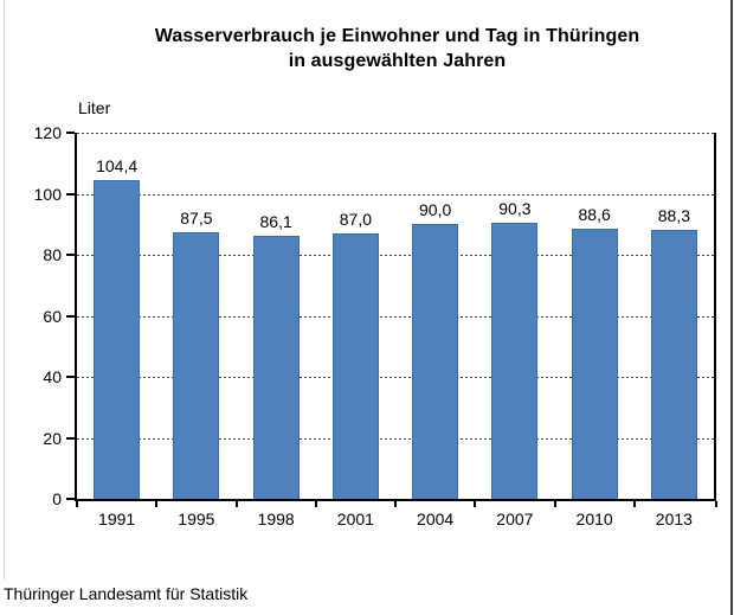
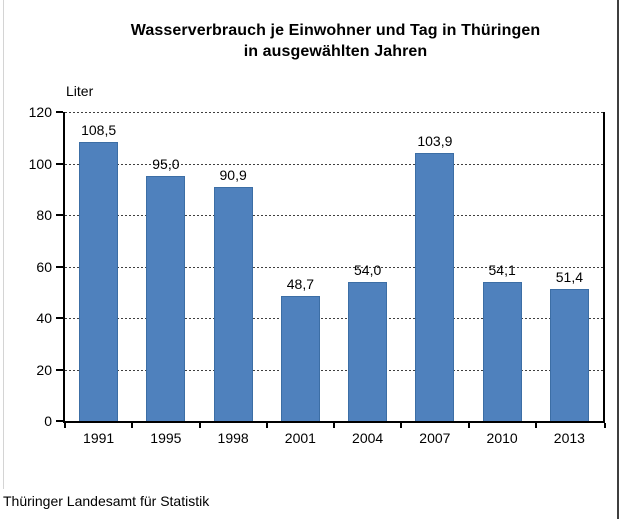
1991: 104,4 -> 108,5
1995: 87,5 -> 95,0
1998: 86,1 -> 90,9
2001: 87,0 -> 48,7
2004: 90,0 -> 54,0
2007: 90,3 -> 103,9
2010: 88,6 -> 54,1
2013: 88,3 -> 51,4
